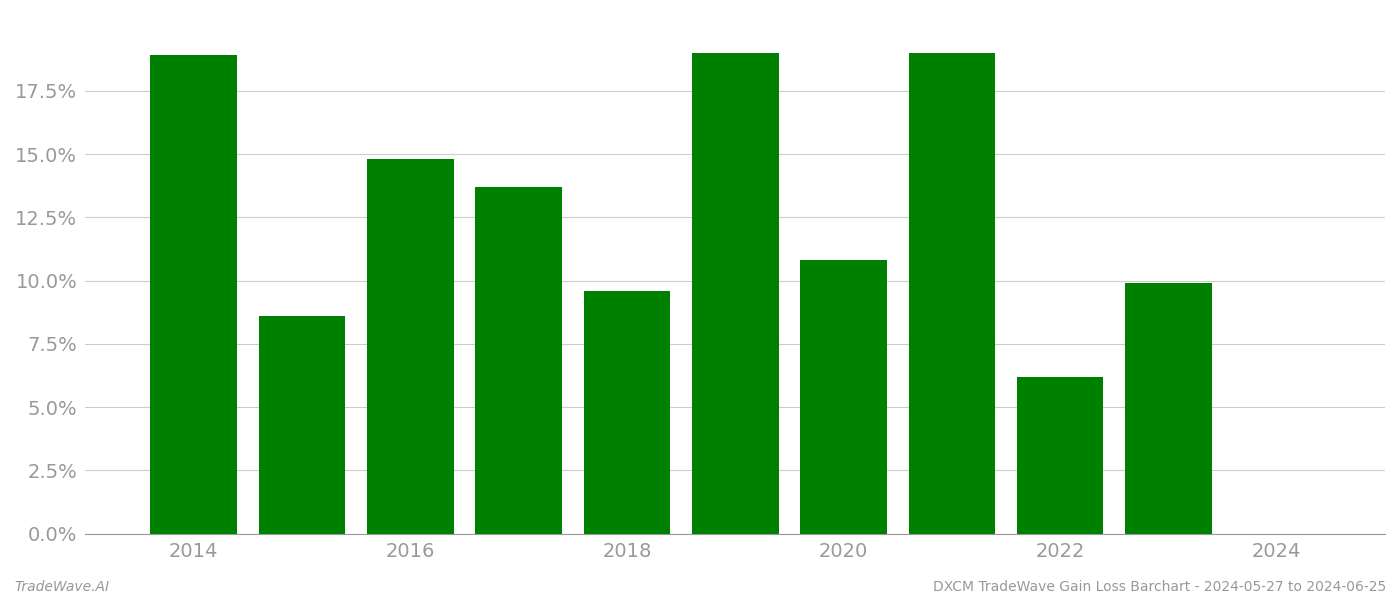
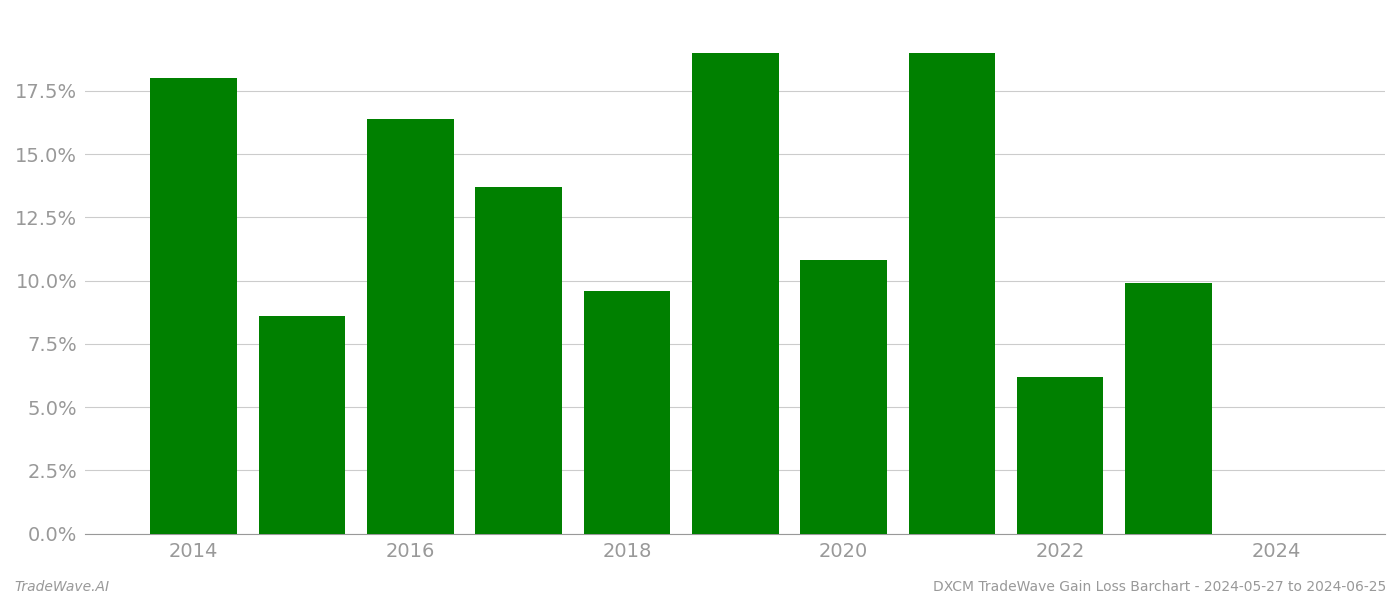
2014: 18.9% -> 18.0%
2016: 14.8% -> 16.4%
